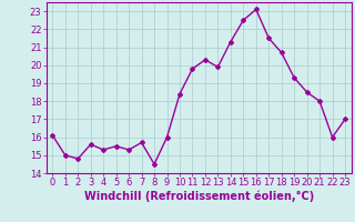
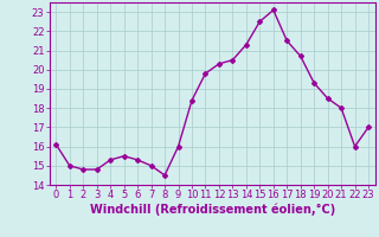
3: 15.6 -> 14.8
7: 15.7 -> 15.0
13: 19.9 -> 20.5
